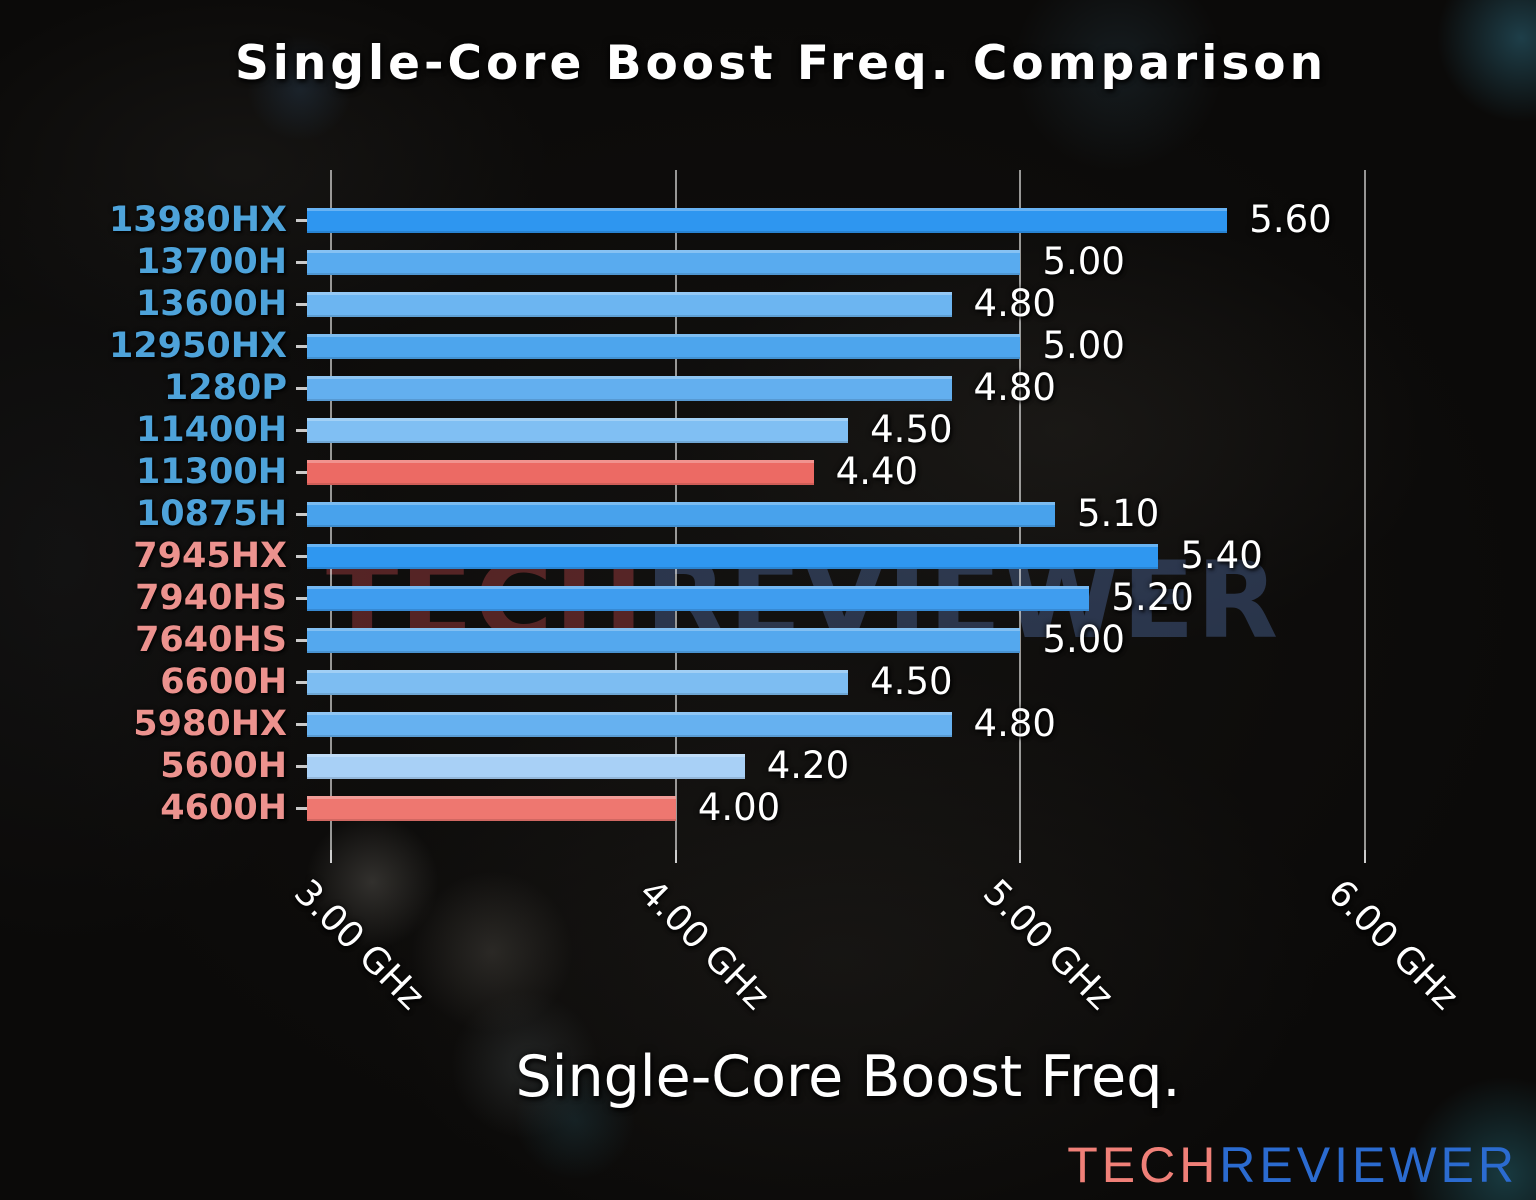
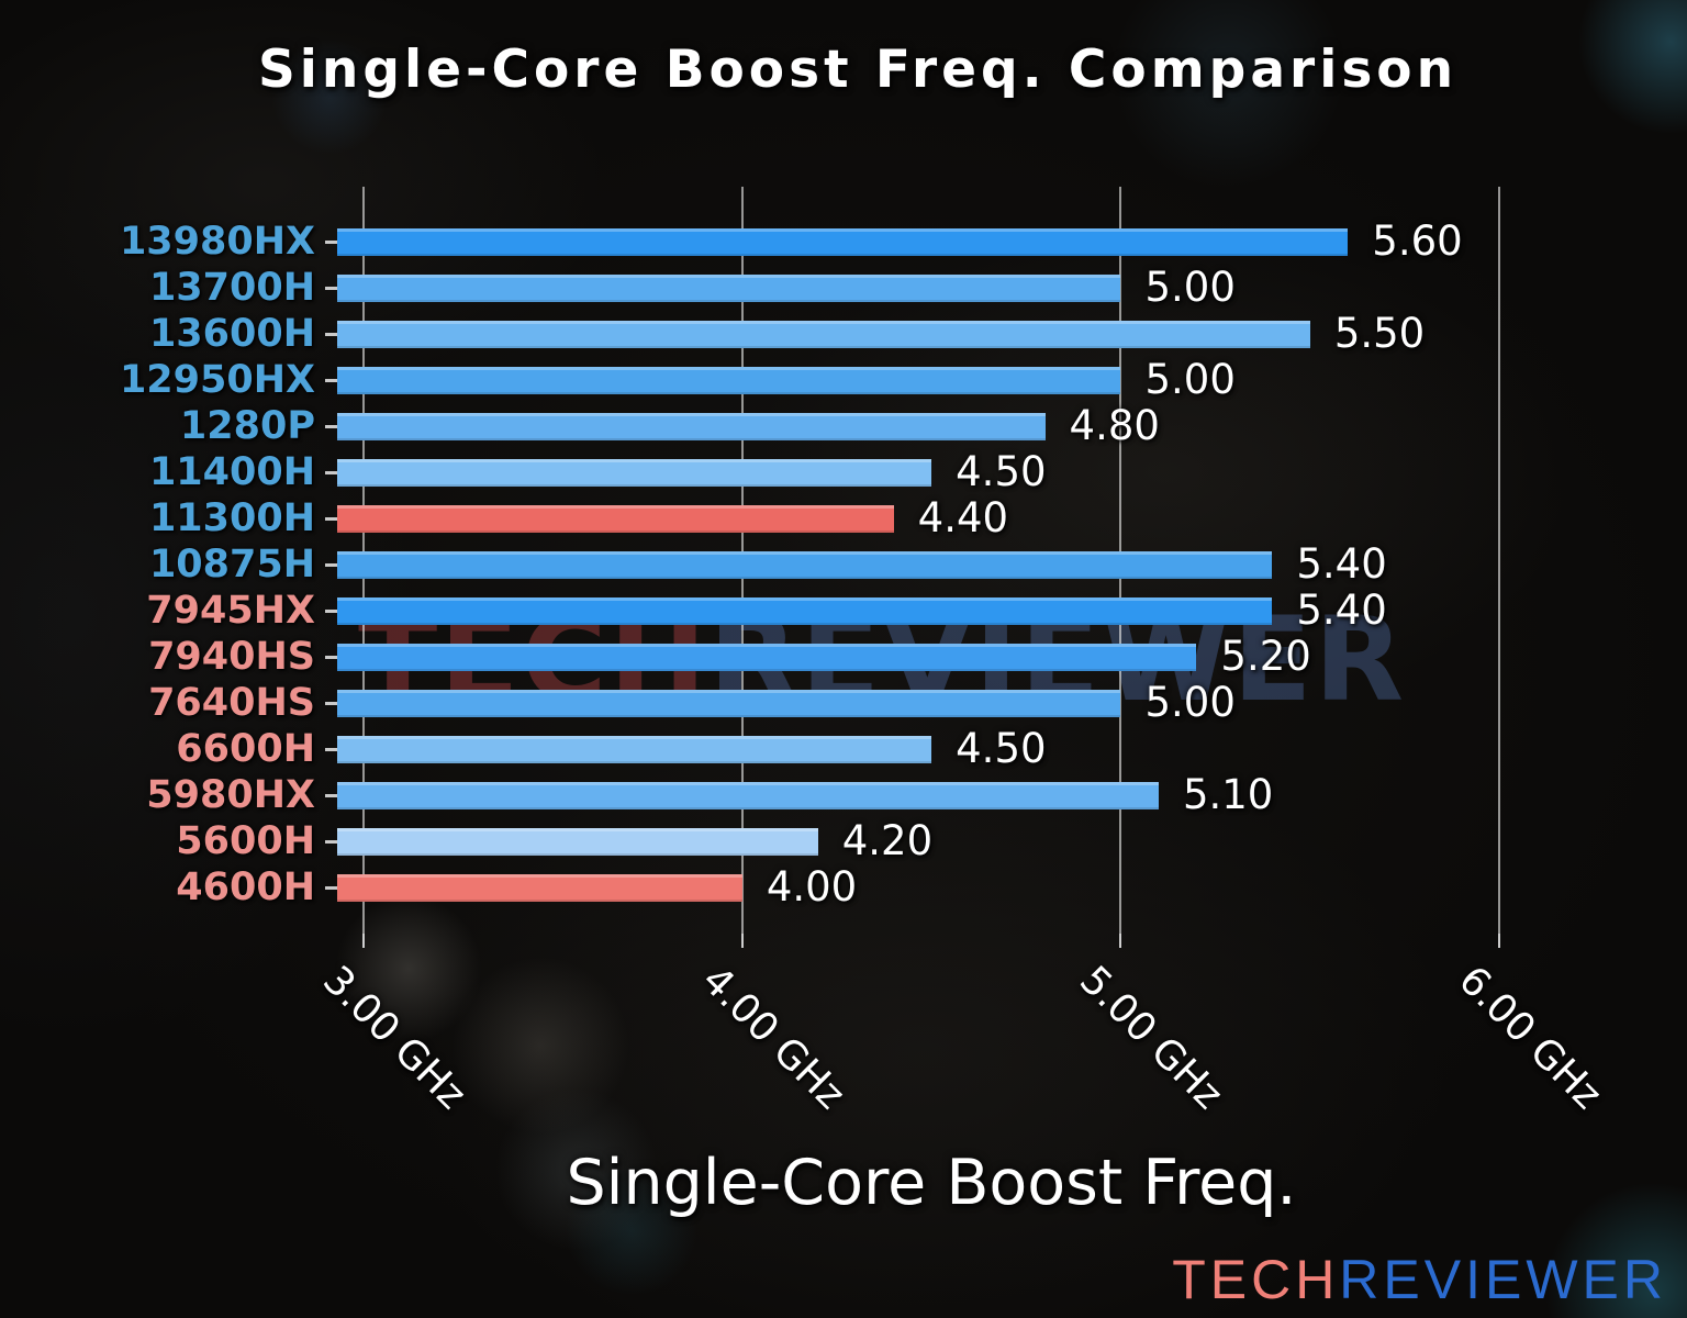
13600H: 4.80 -> 5.50
10875H: 5.10 -> 5.40
5980HX: 4.80 -> 5.10
